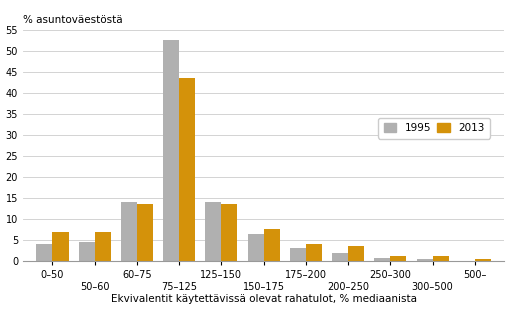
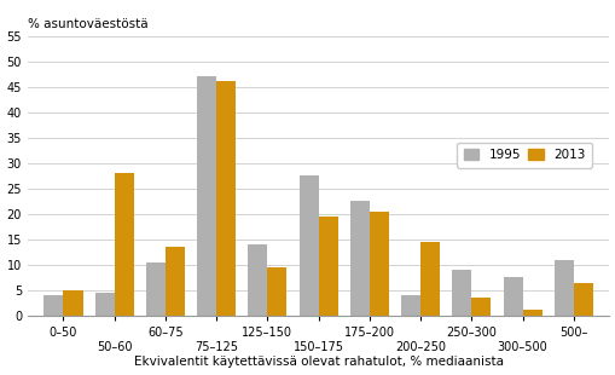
2013/0–50: 7.0 -> 5.0
2013/50–60: 7.0 -> 28.0
1995/60–75: 14.0 -> 10.5
1995/75–125: 52.5 -> 47.0
2013/75–125: 43.5 -> 46.0
2013/125–150: 13.5 -> 9.5
1995/150–175: 6.5 -> 27.5
2013/150–175: 7.5 -> 19.5
1995/175–200: 3.0 -> 22.5
2013/175–200: 4.0 -> 20.5
1995/200–250: 2.0 -> 4.0
2013/200–250: 3.5 -> 14.5
1995/250–300: 0.7 -> 9.0
2013/250–300: 1.2 -> 3.5
1995/300–500: 0.5 -> 7.5
1995/500–: 0.1 -> 11.0
2013/500–: 0.5 -> 6.5
